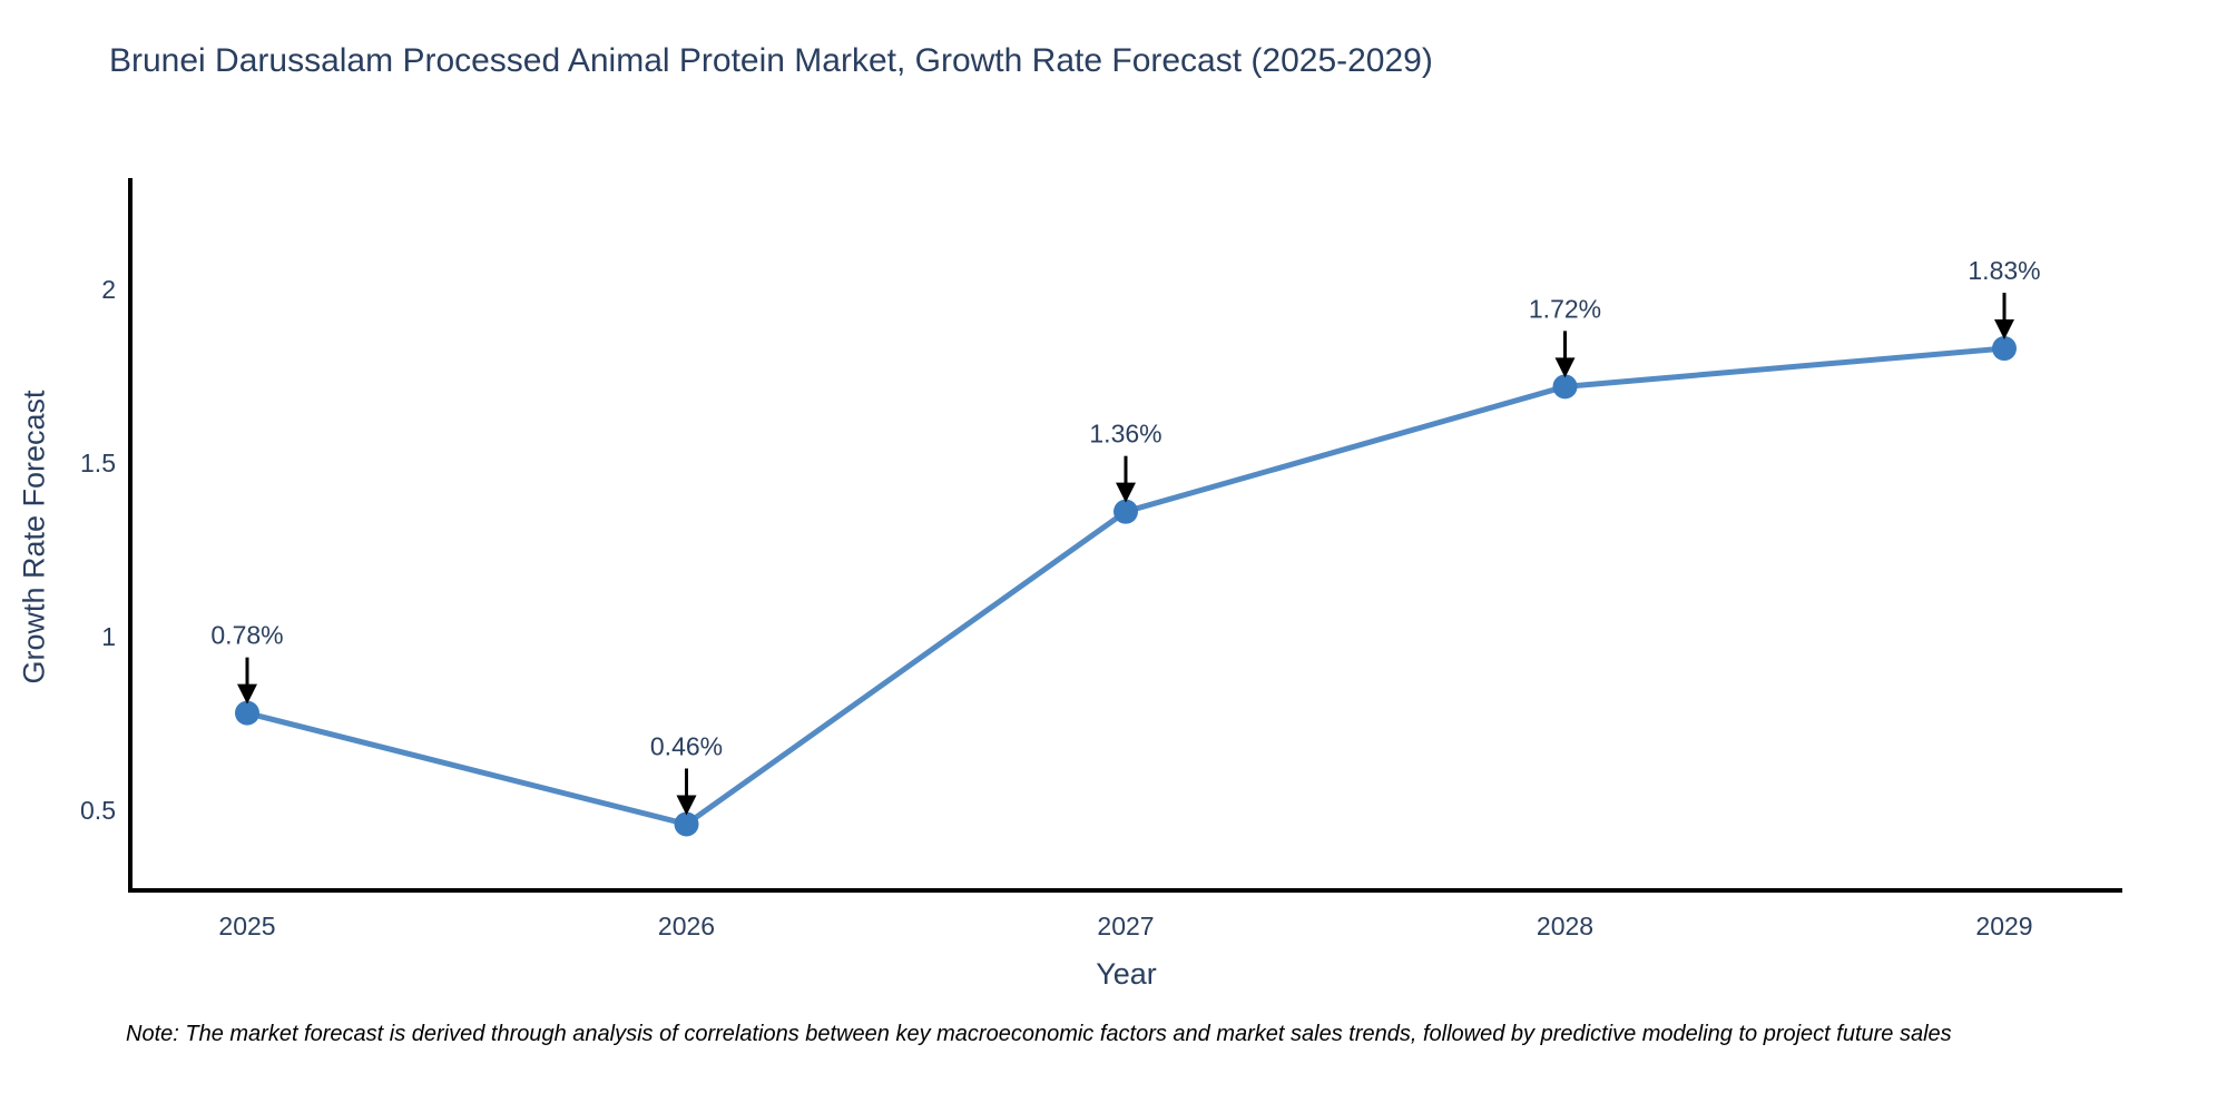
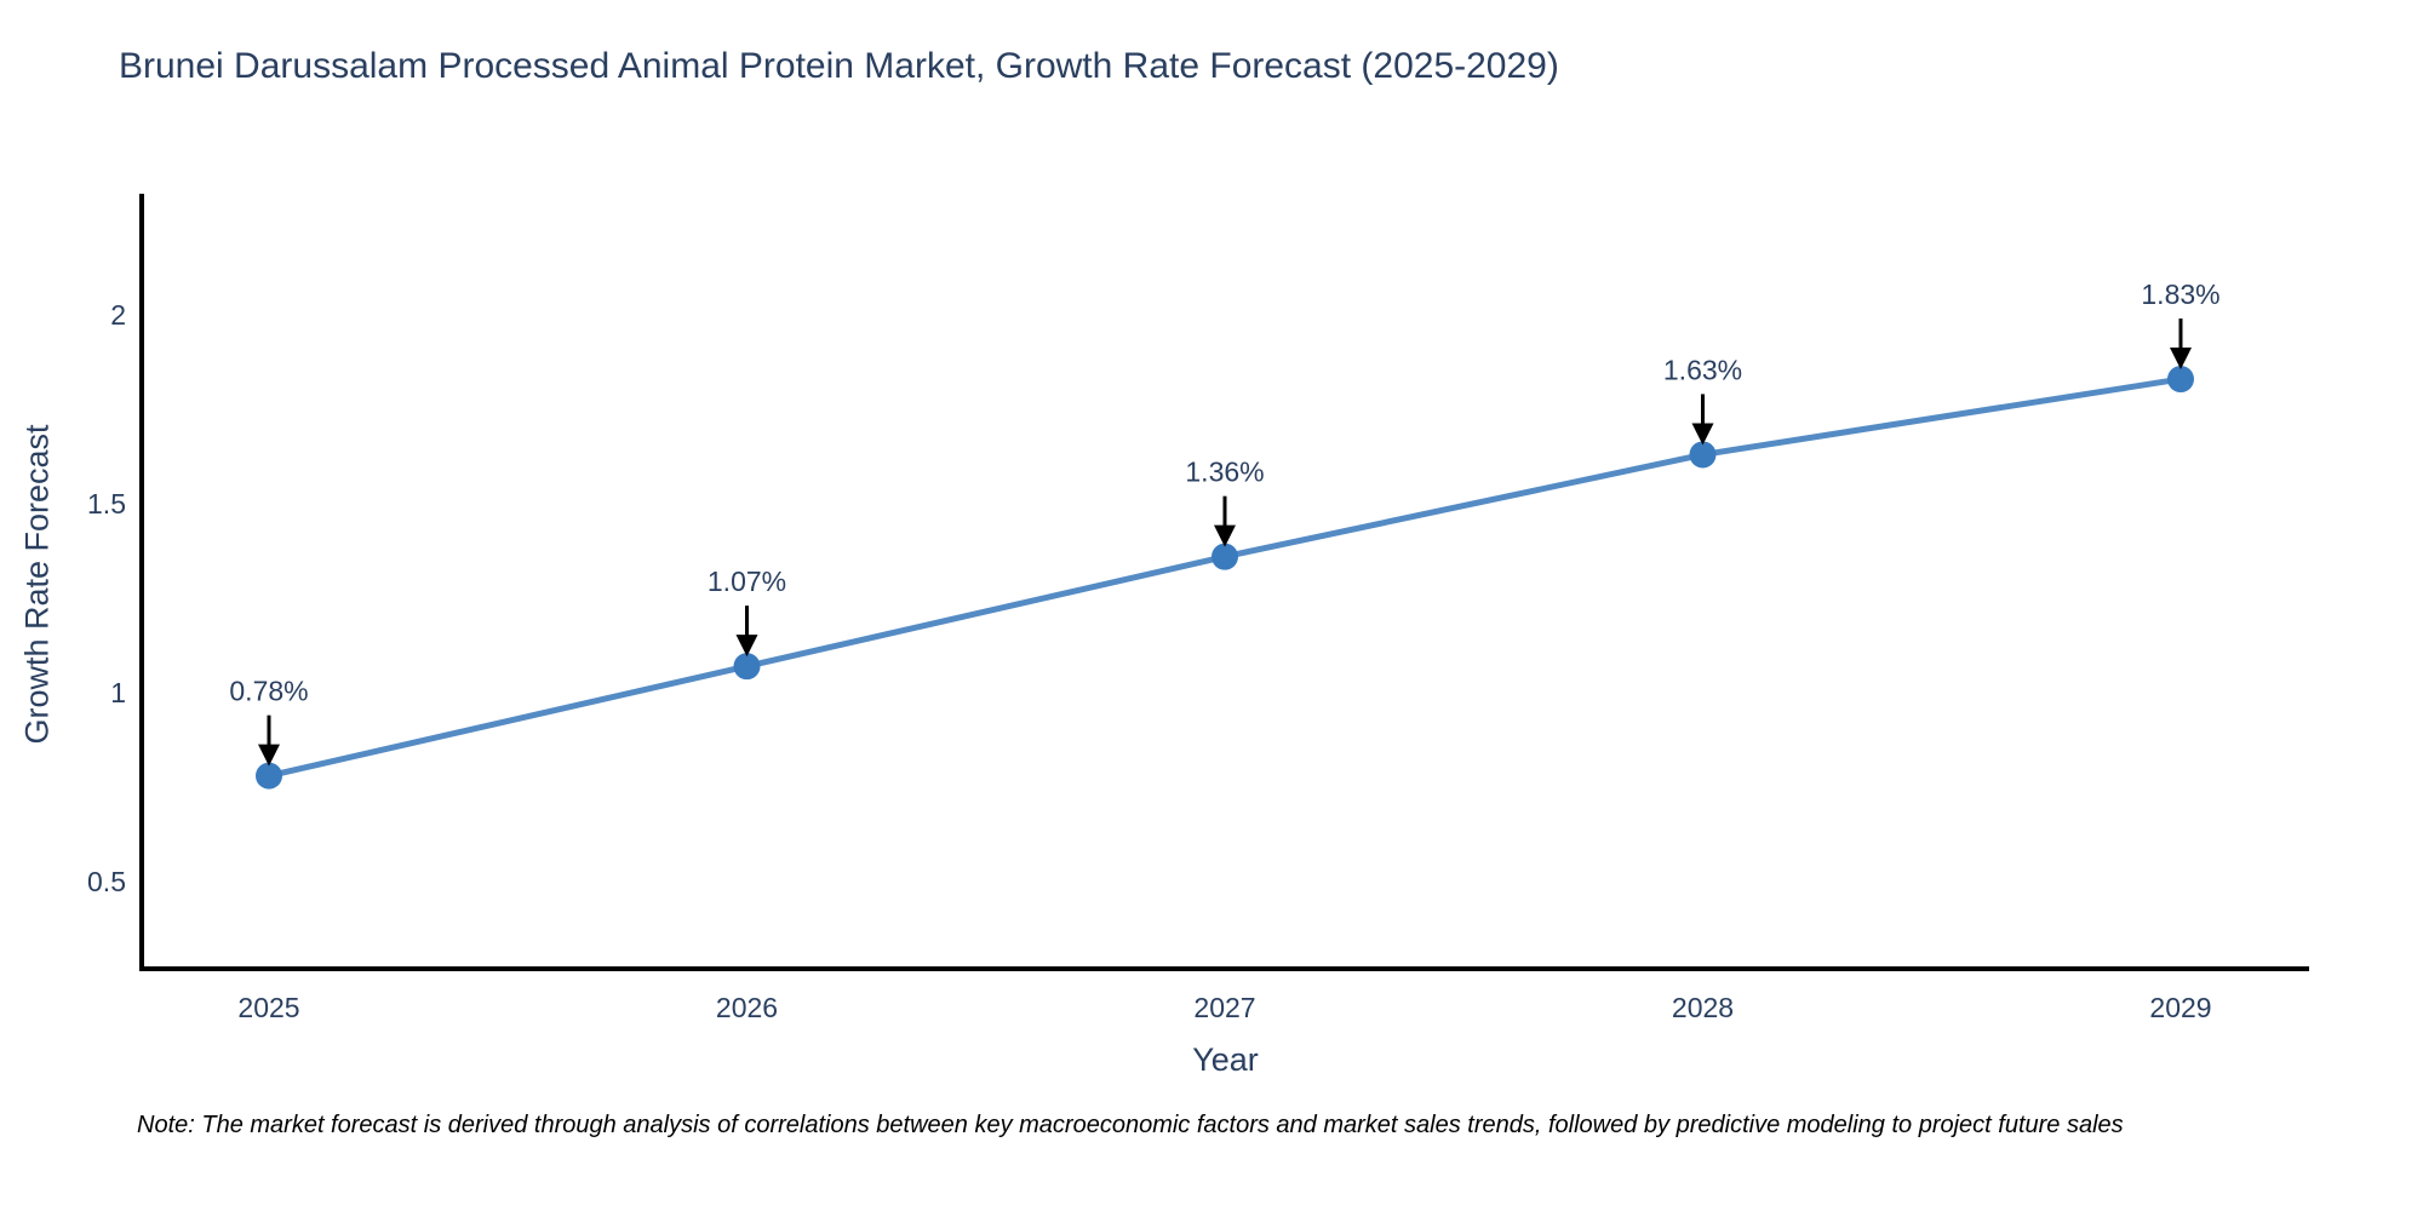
2026: 0.46% -> 1.07%
2028: 1.72% -> 1.63%
